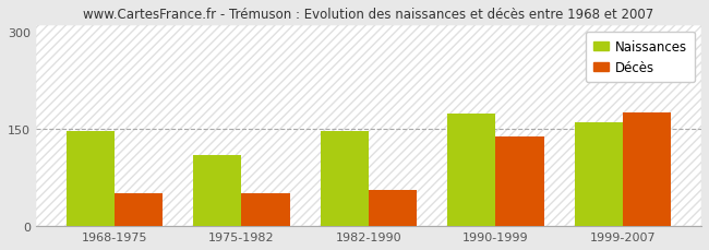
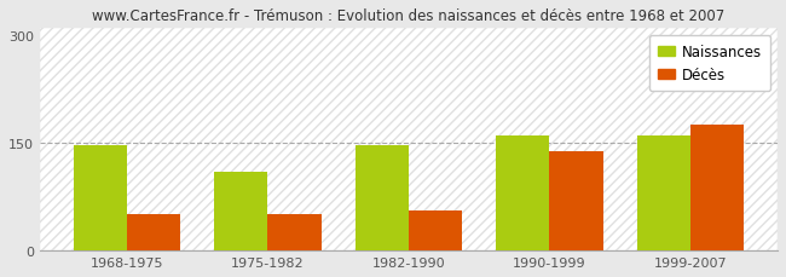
Naissances/1990-1999: 174 -> 160
